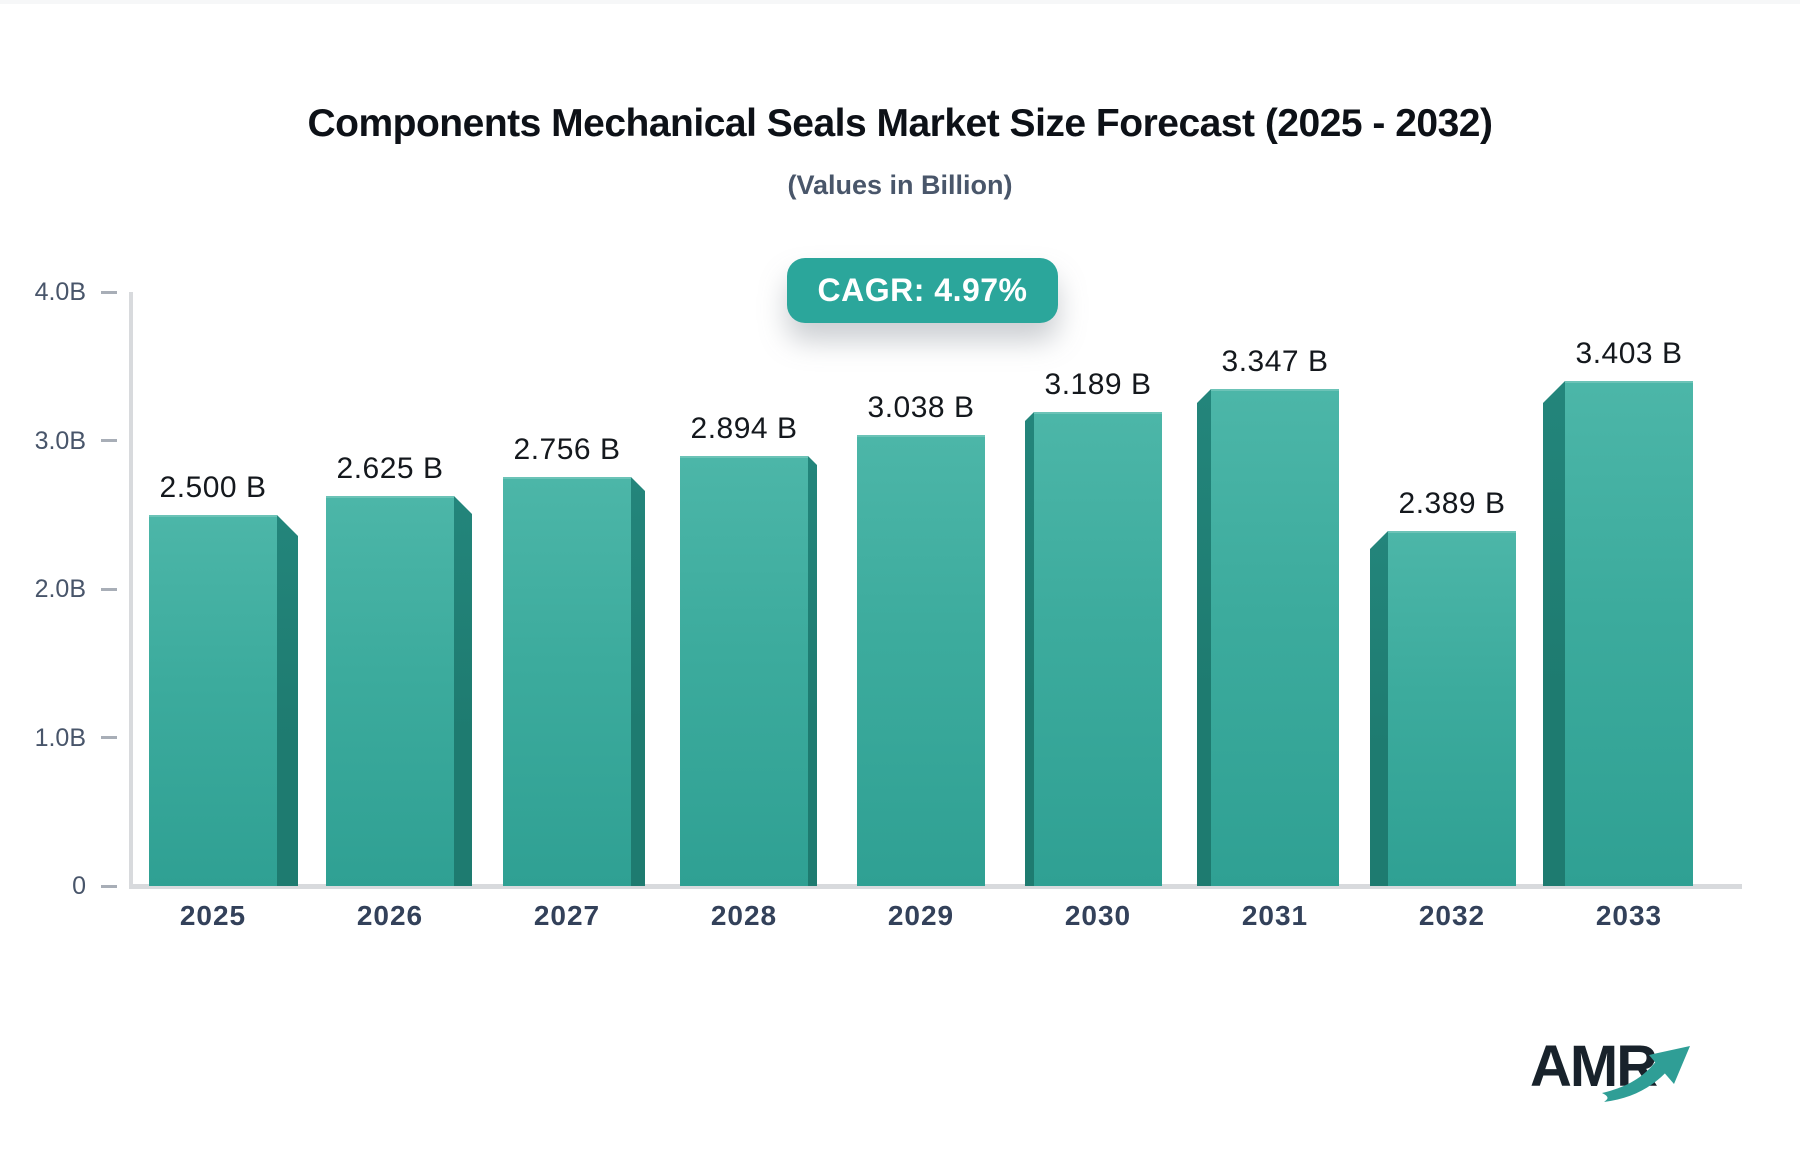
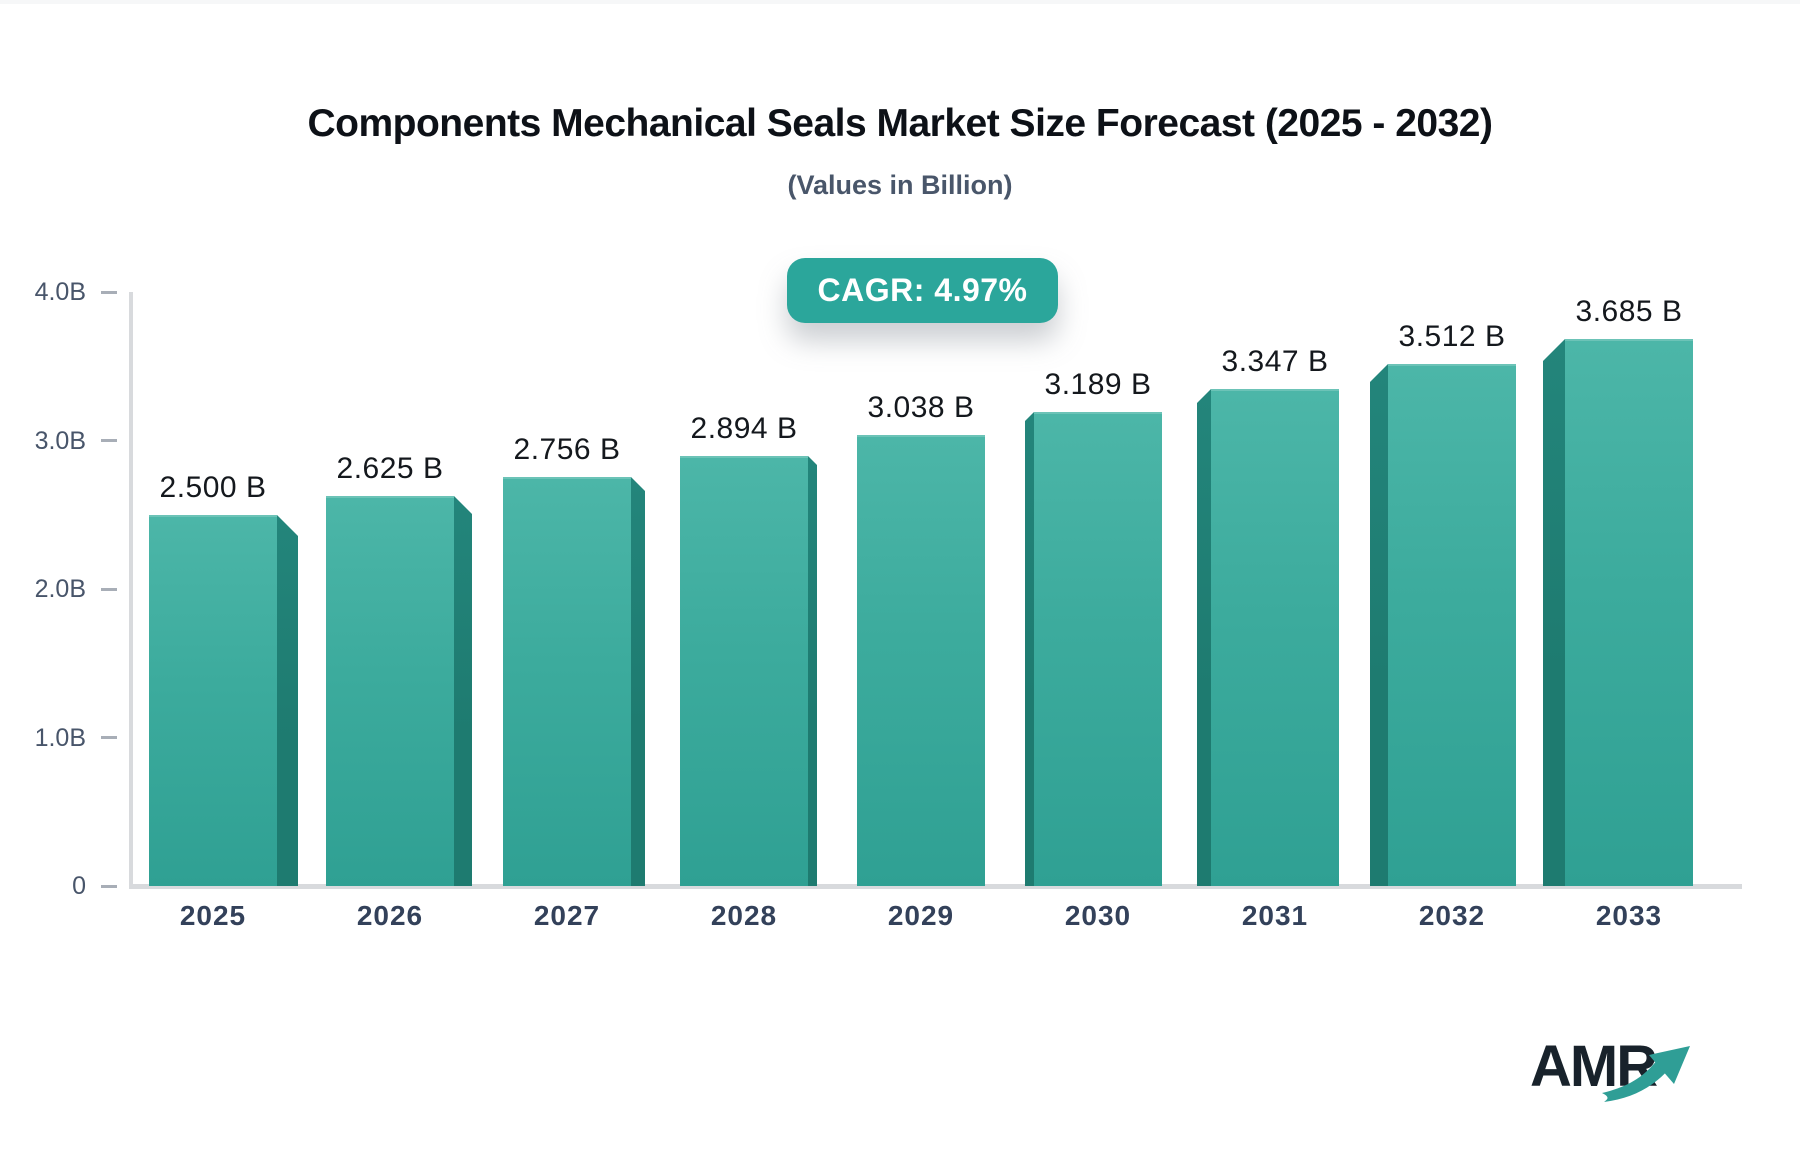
2032: 2.389 -> 3.512
2033: 3.403 -> 3.685
